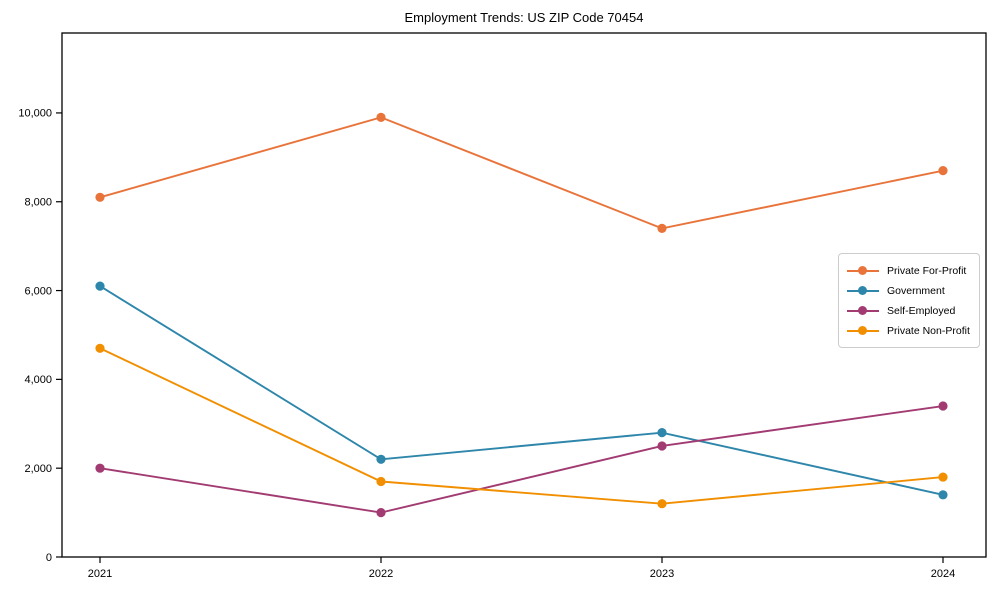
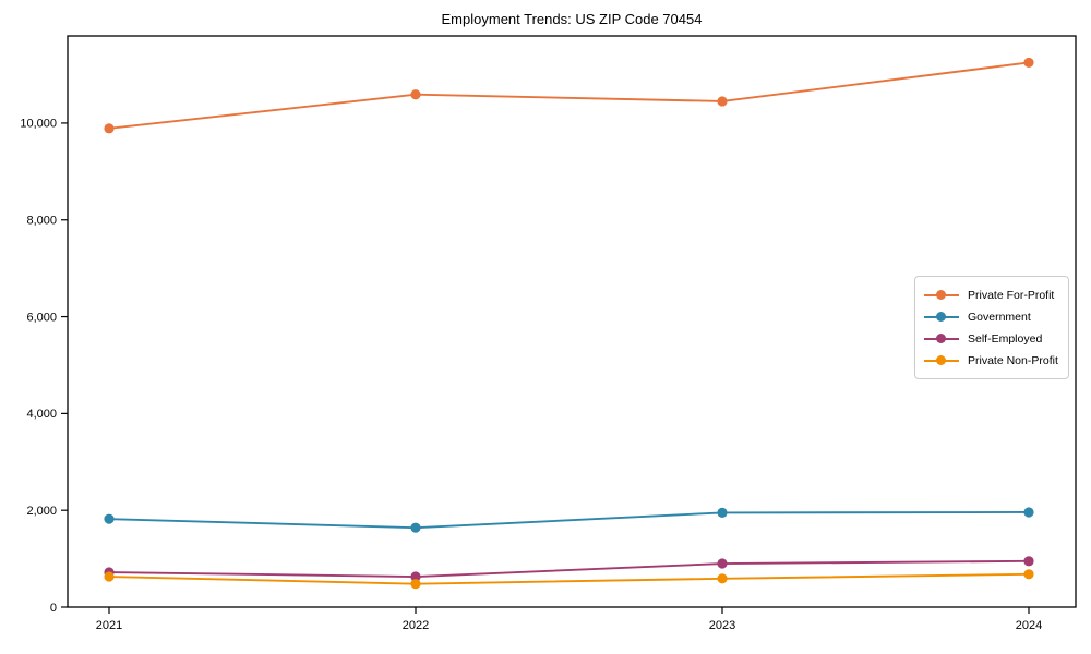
Private For-Profit/2021: 8100 -> 9900
Government/2021: 6100 -> 1800
Self-Employed/2021: 2000 -> 700
Private Non-Profit/2021: 4700 -> 600
Private For-Profit/2022: 9900 -> 10600
Government/2022: 2200 -> 1600
Self-Employed/2022: 1000 -> 600
Private Non-Profit/2022: 1700 -> 500
Private For-Profit/2023: 7400 -> 10400
Government/2023: 2800 -> 2000
Self-Employed/2023: 2500 -> 900
Private Non-Profit/2023: 1200 -> 600
Private For-Profit/2024: 8700 -> 11200
Government/2024: 1400 -> 2000
Self-Employed/2024: 3400 -> 1000
Private Non-Profit/2024: 1800 -> 700
